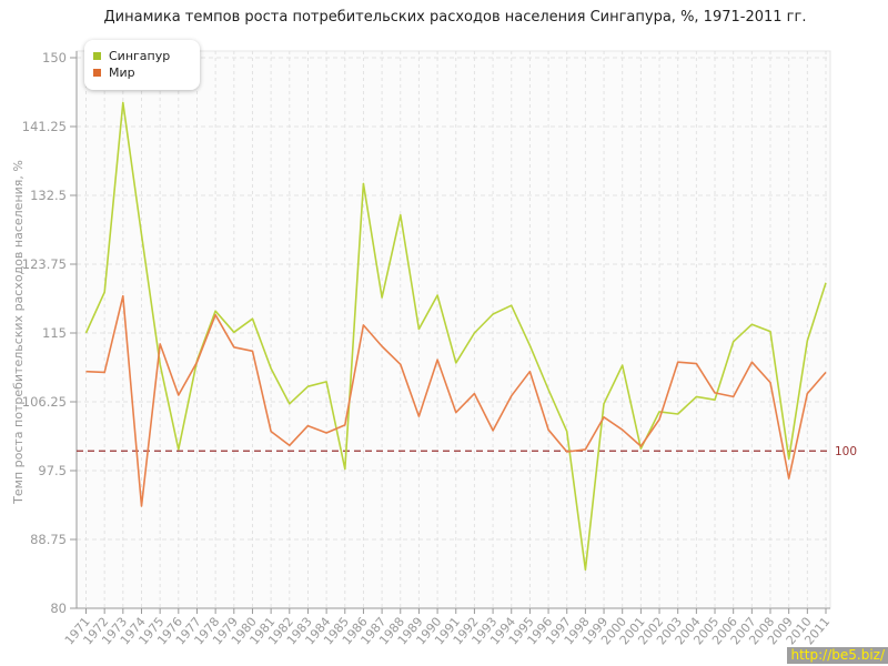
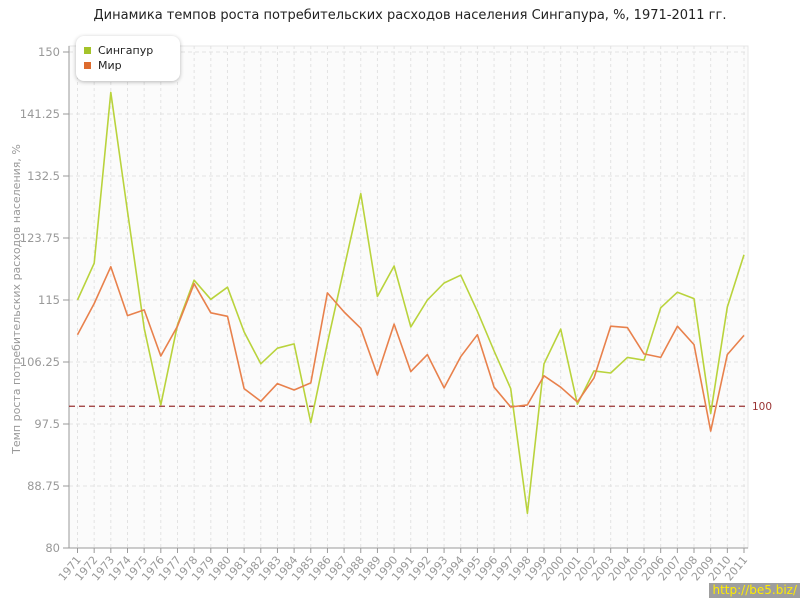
Мир/1972: 110 -> 114
Мир/1974: 93 -> 113
Сингапур/1986: 134 -> 109
